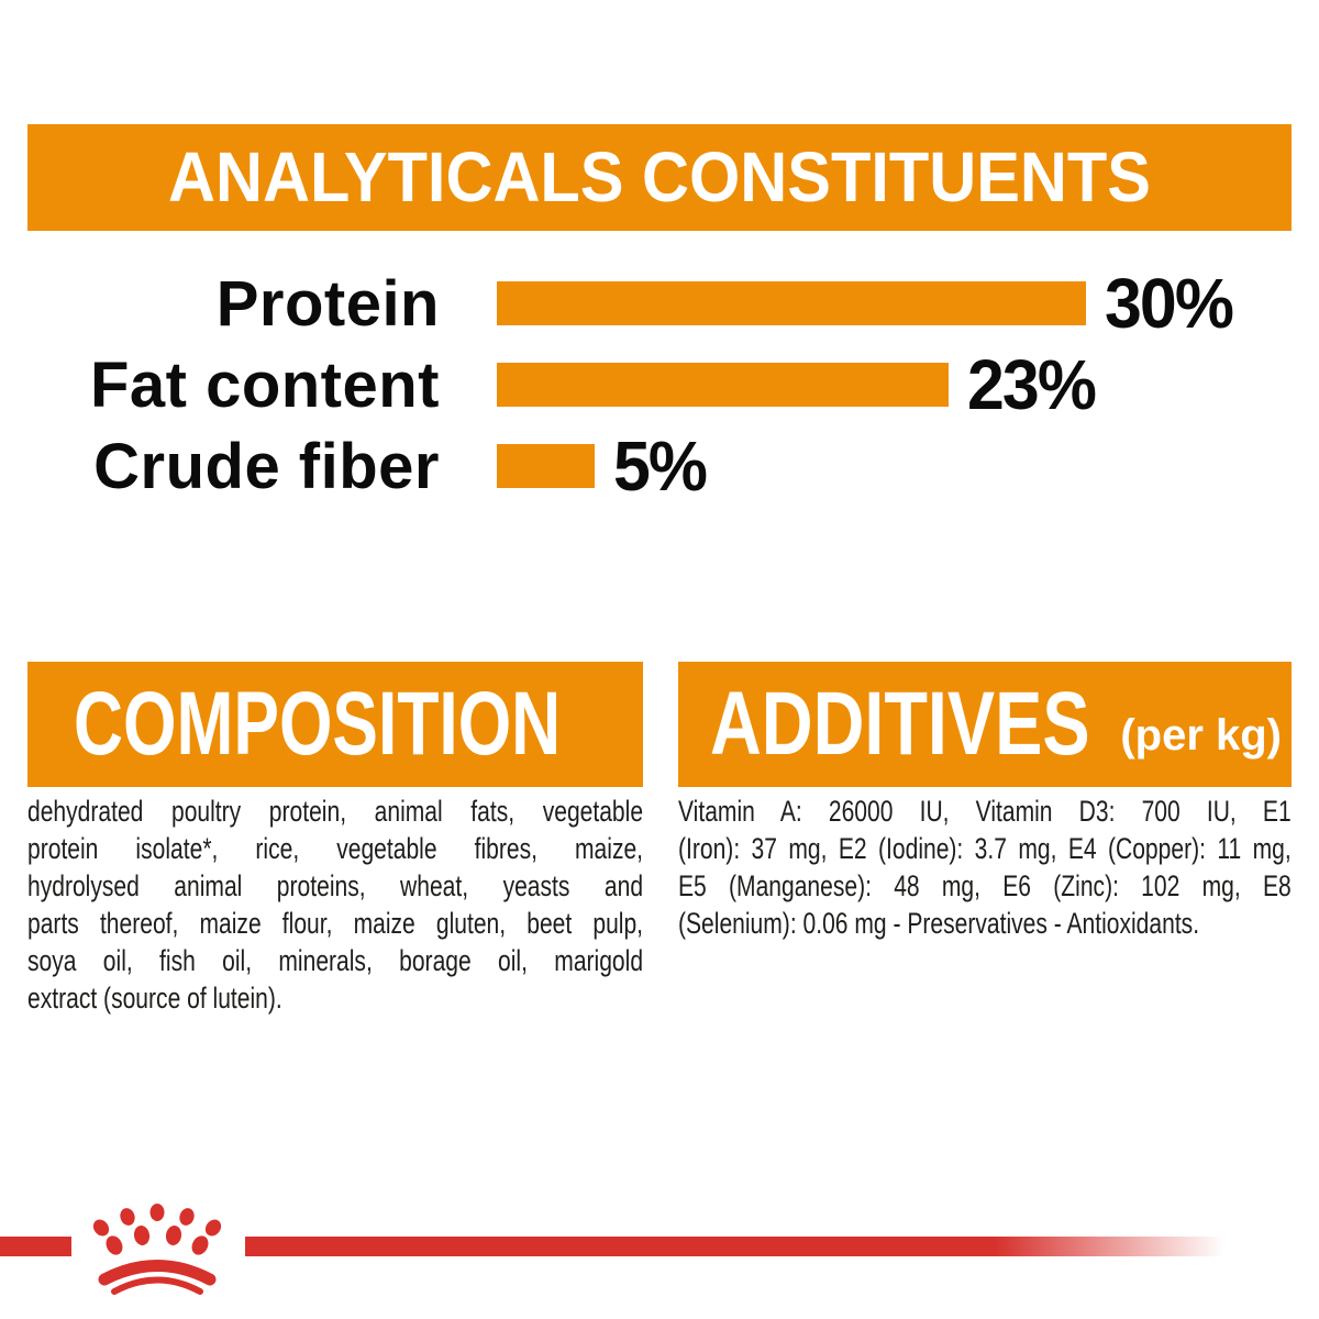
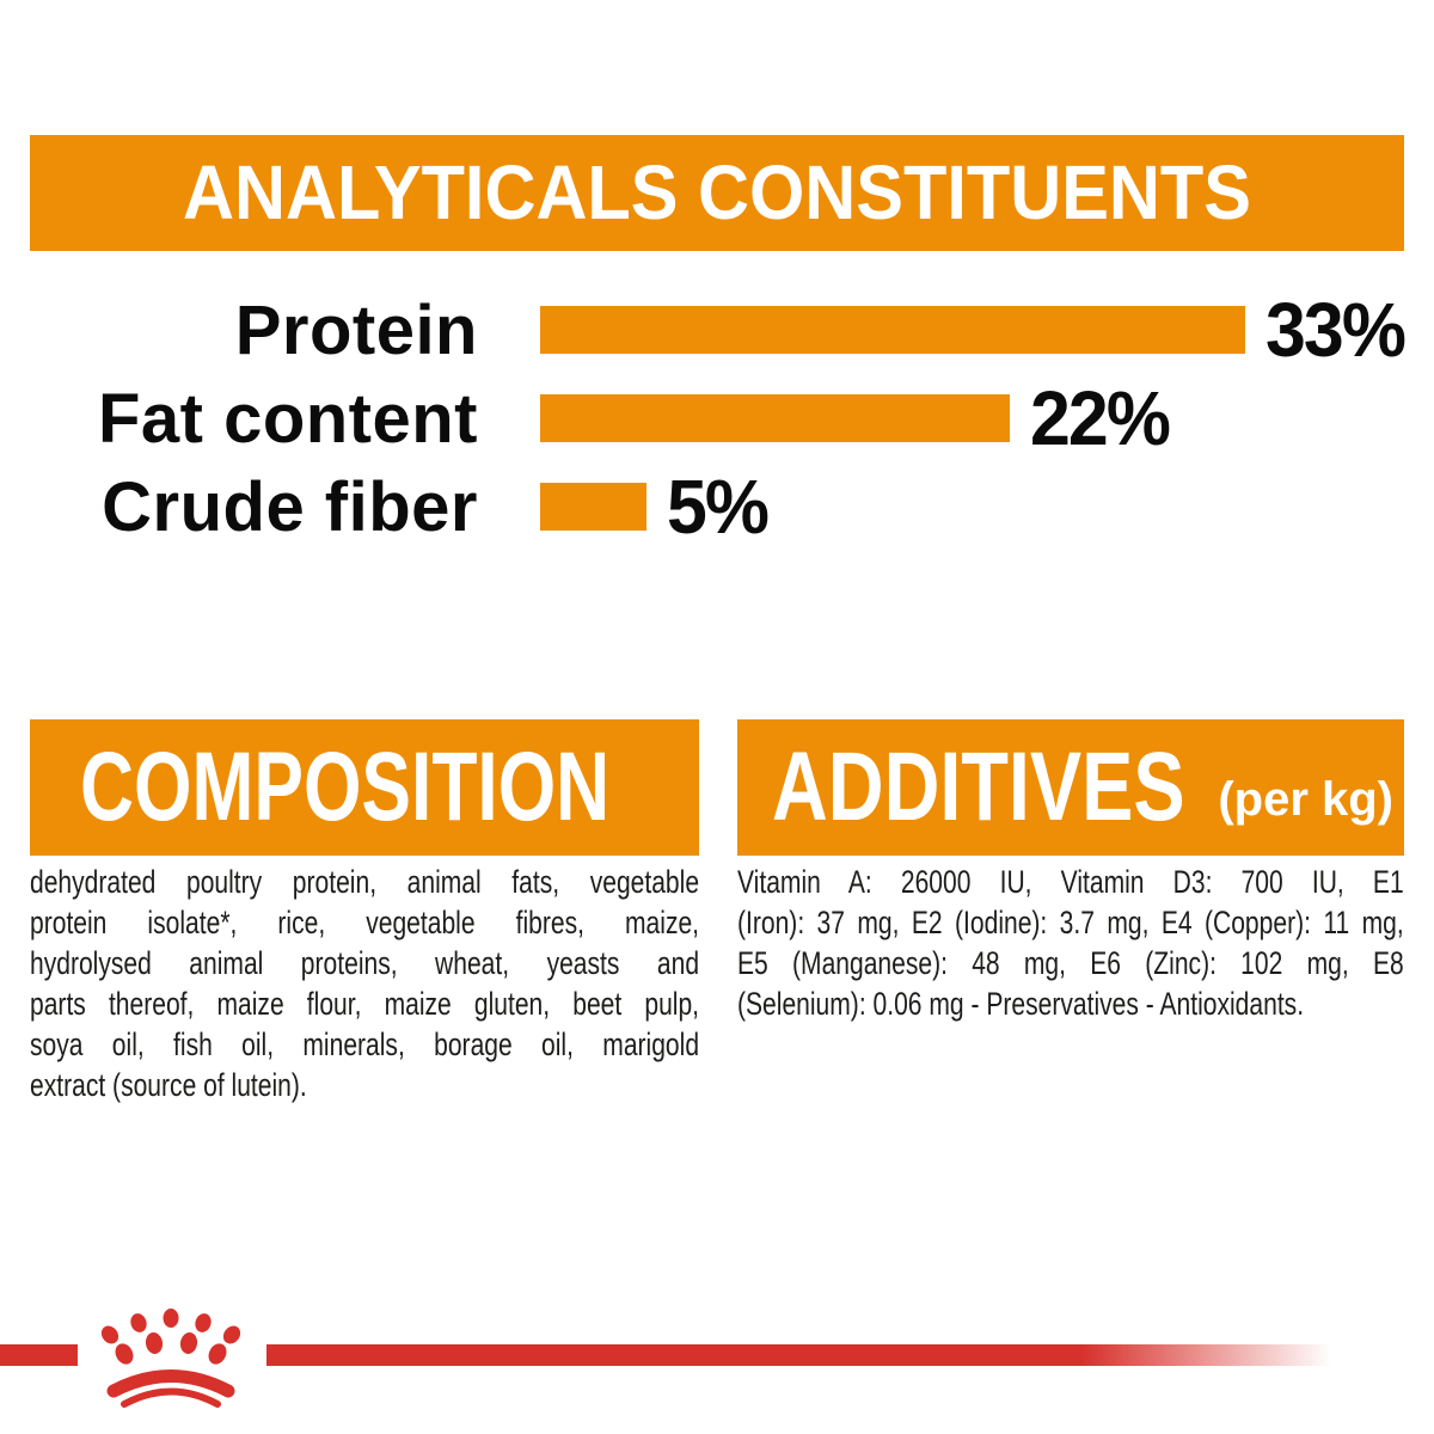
Protein: 30% -> 33%
Fat content: 23% -> 22%
